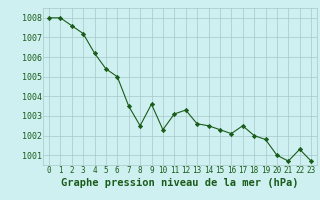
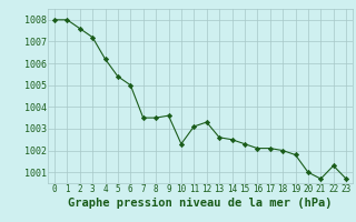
8: 1002.5 -> 1003.5
17: 1002.5 -> 1002.1
